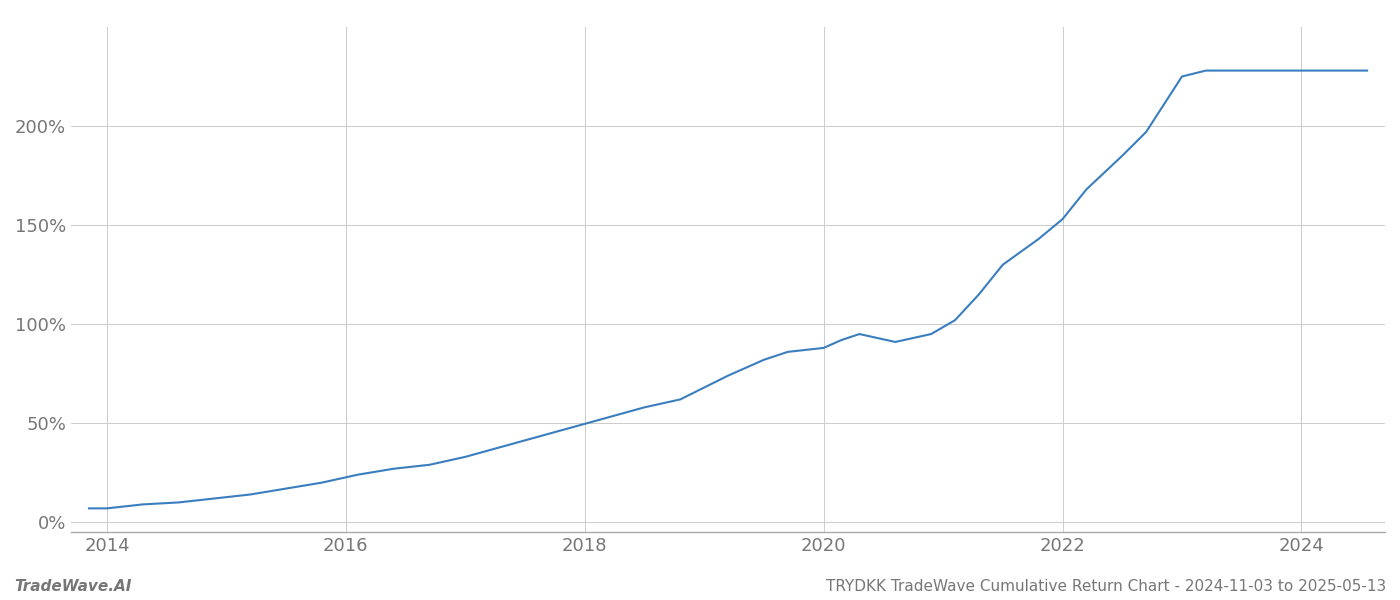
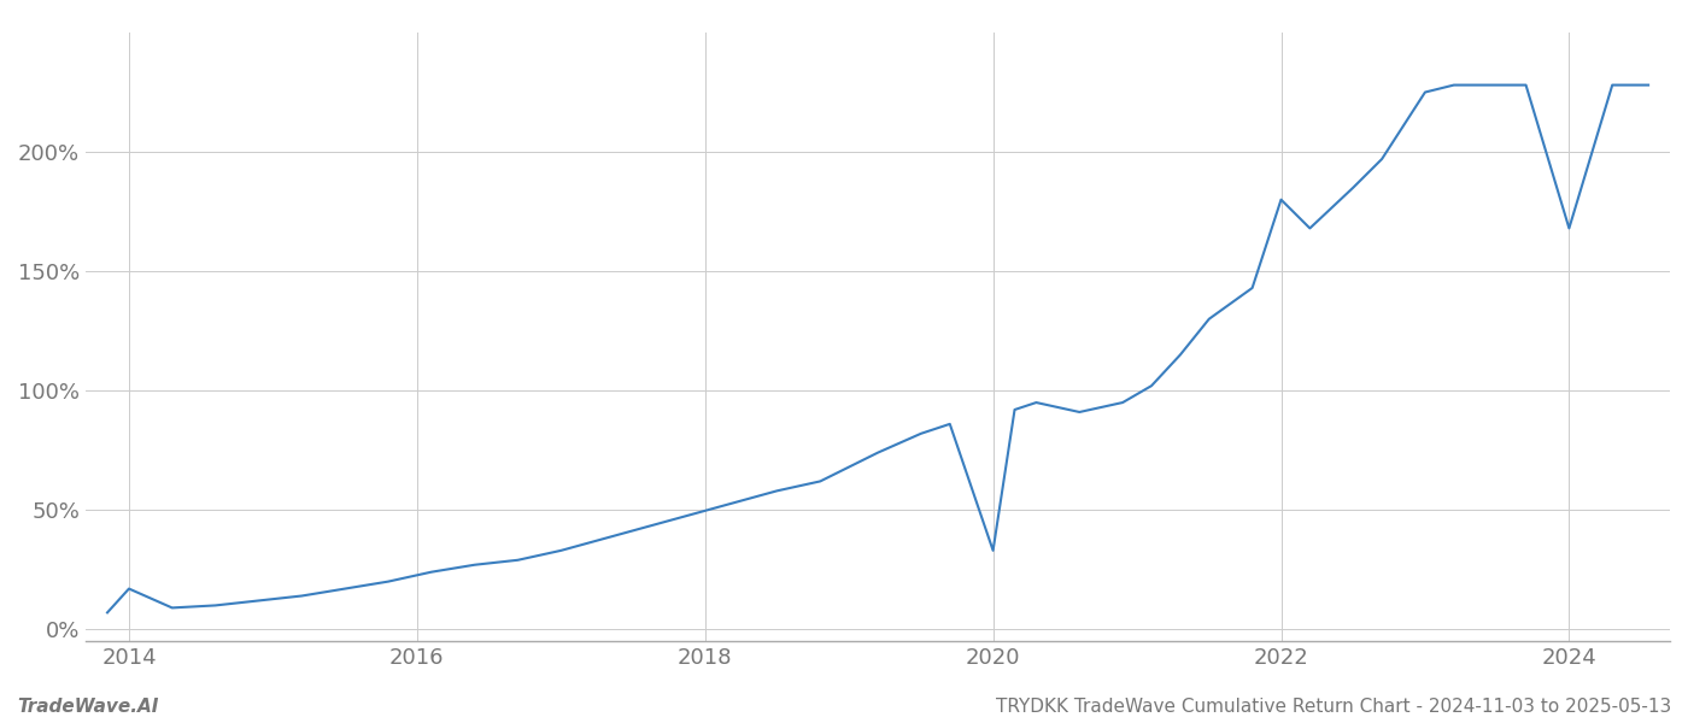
2014: 7% -> 17%
2020: 88% -> 33%
2022: 153% -> 180%
2024: 228% -> 168%
